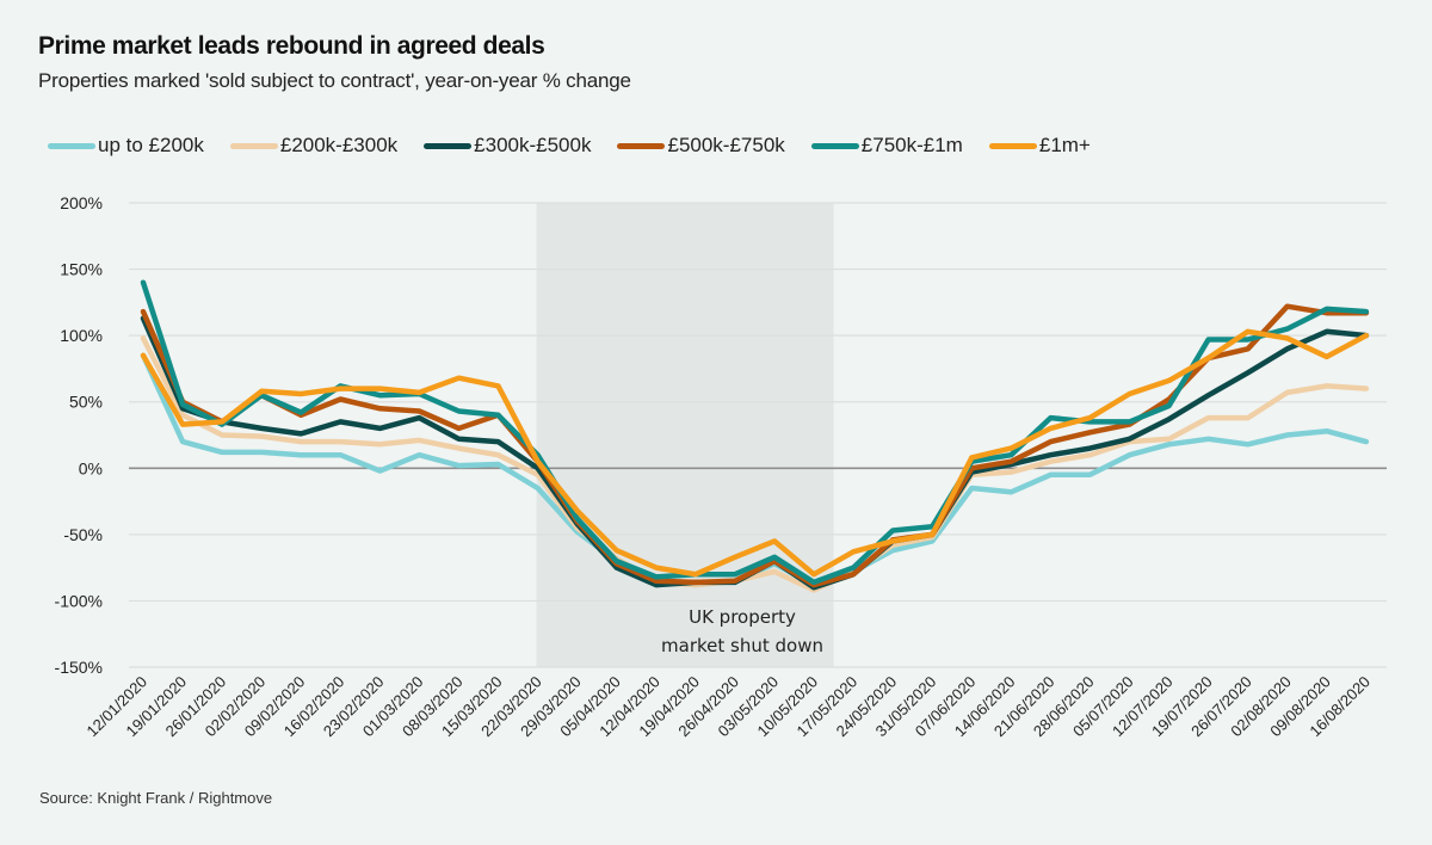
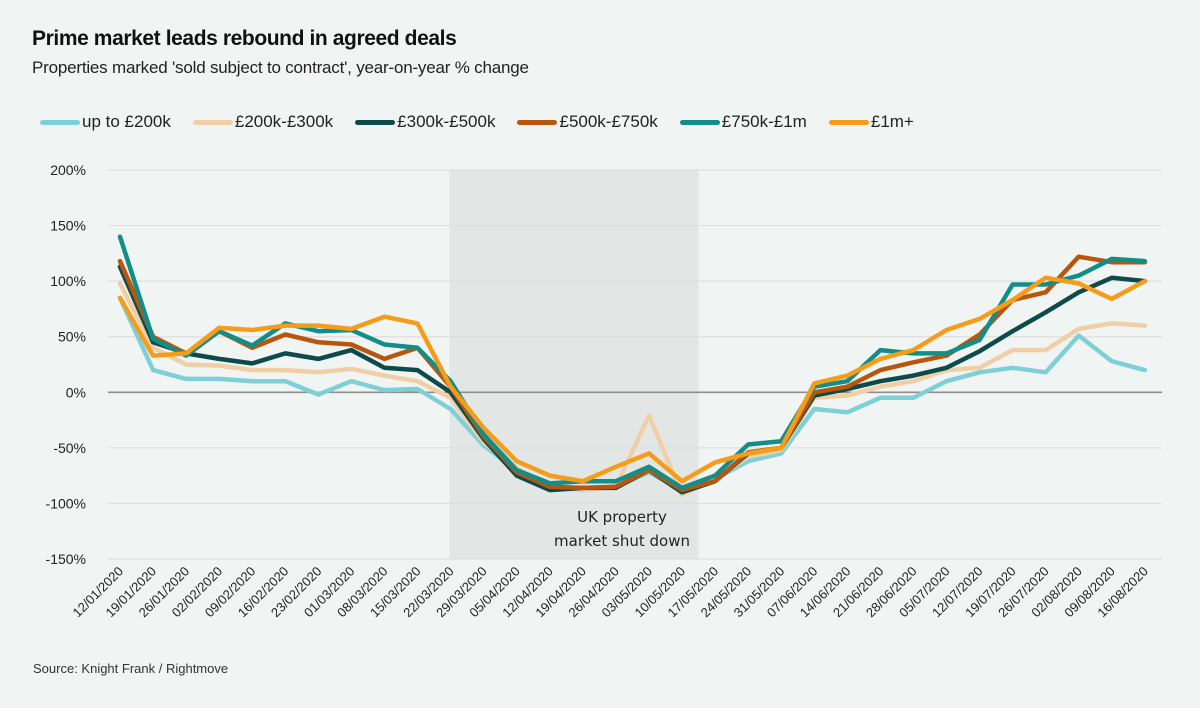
£200k-£300k/03/05/2020: -78% -> -21%
up to £200k/02/08/2020: 25% -> 51%
